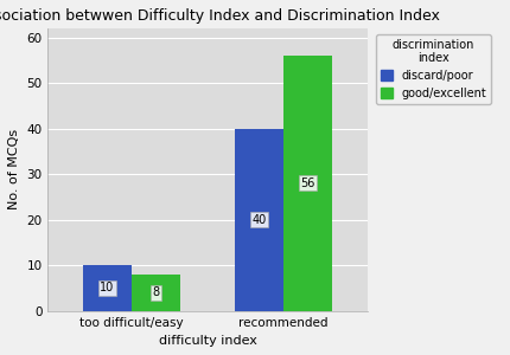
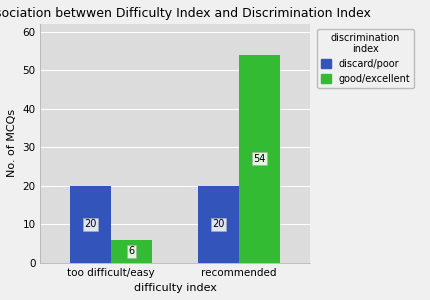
discard/poor/too difficult/easy: 10 -> 20
good/excellent/too difficult/easy: 8 -> 6
discard/poor/recommended: 40 -> 20
good/excellent/recommended: 56 -> 54
